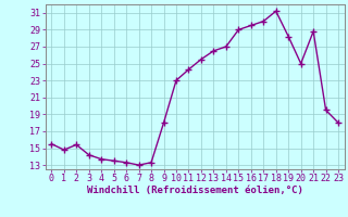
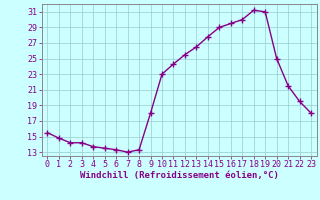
2: 15.4 -> 14.2
14: 27.0 -> 27.8
19: 28.2 -> 31.0
21: 28.8 -> 21.5
